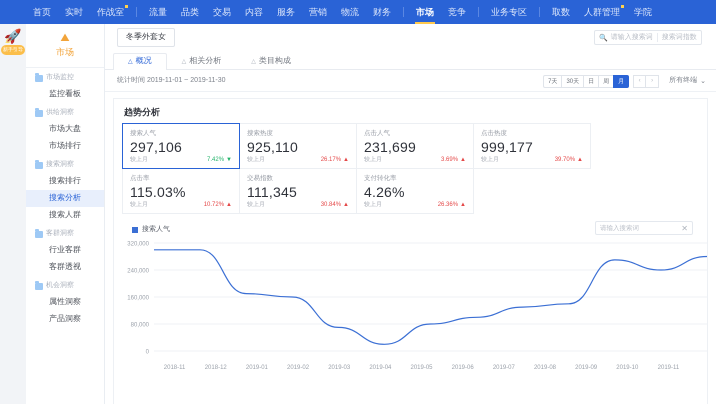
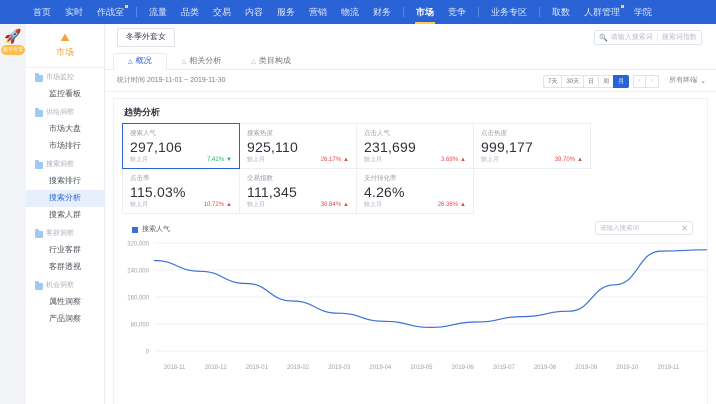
2018-11: 300000 -> 270000
2018-12: 300000 -> 240000
2019-01: 170000 -> 200000
2019-02: 160000 -> 150000
2019-03: 70000 -> 110000
2019-04: 20000 -> 90000
2019-05: 80000 -> 70000
2019-06: 100000 -> 90000
2019-07: 130000 -> 100000
2019-08: 140000 -> 120000
2019-09: 270000 -> 200000
2019-10: 240000 -> 300000
2019-11: 280000 -> 300000
